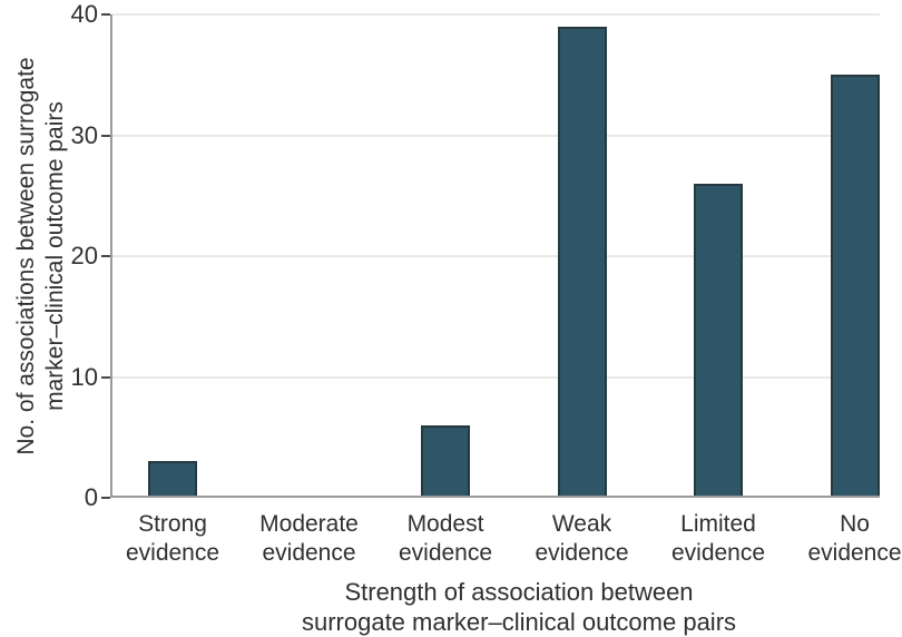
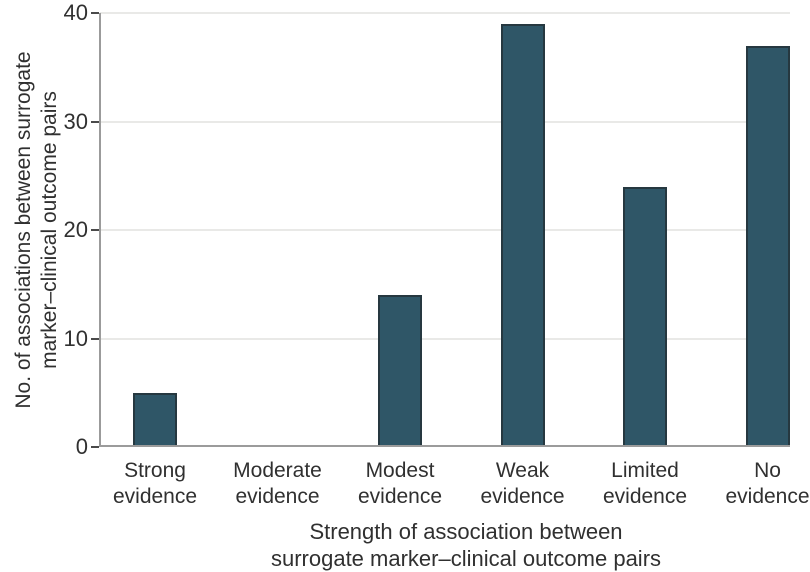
Strong evidence: 3 -> 5
Modest evidence: 6 -> 14
Limited evidence: 26 -> 24
No evidence: 35 -> 37
